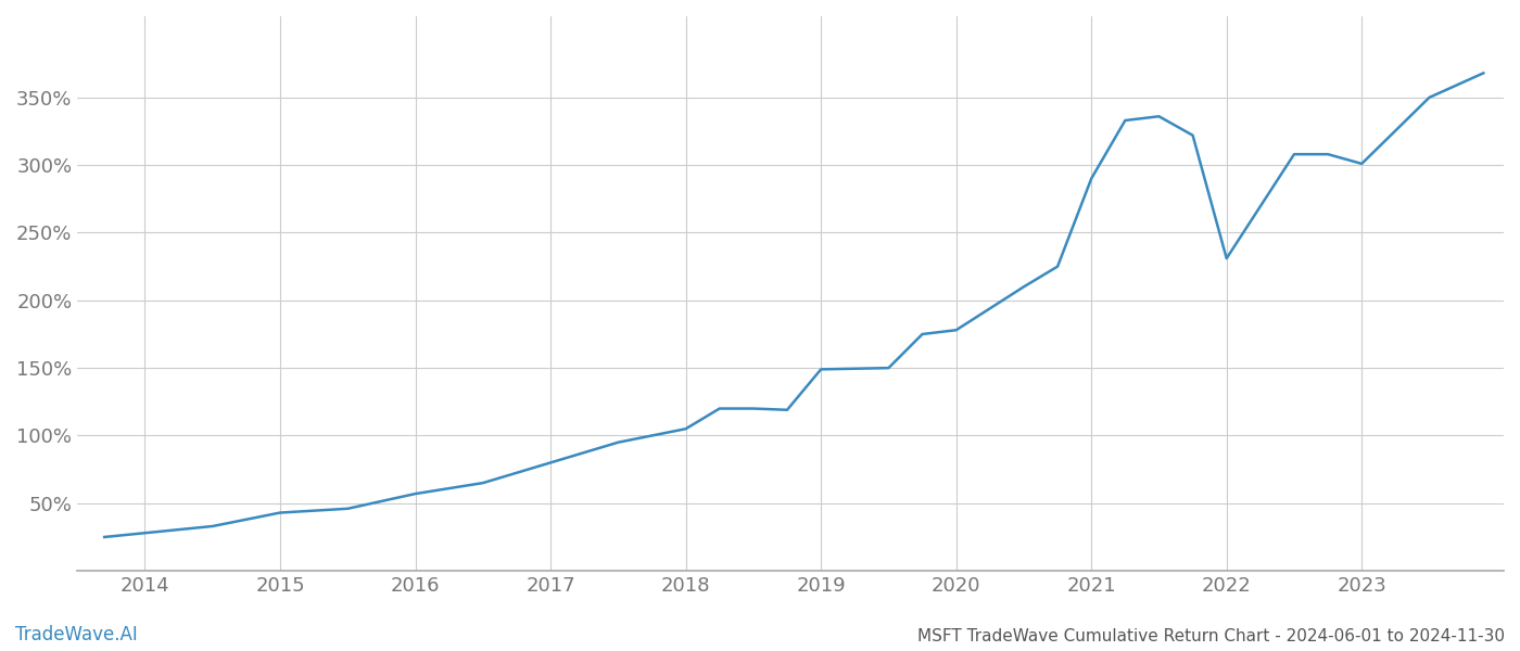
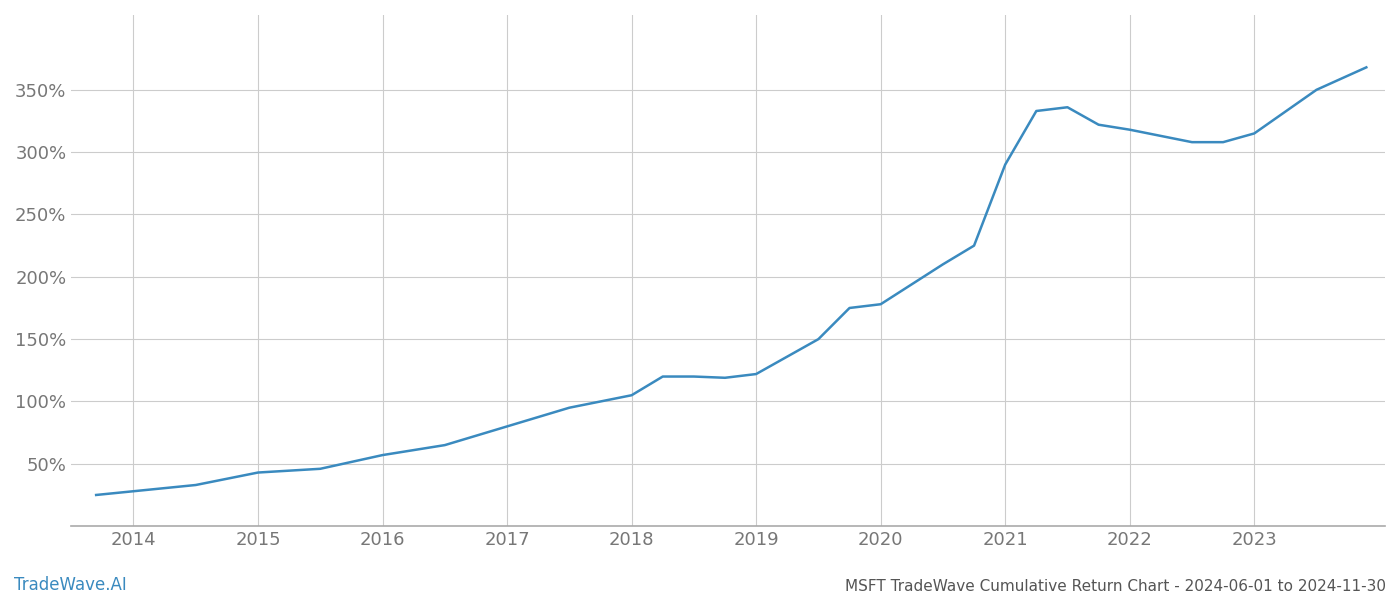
2019: 149% -> 122%
2022: 231% -> 318%
2023: 301% -> 315%
